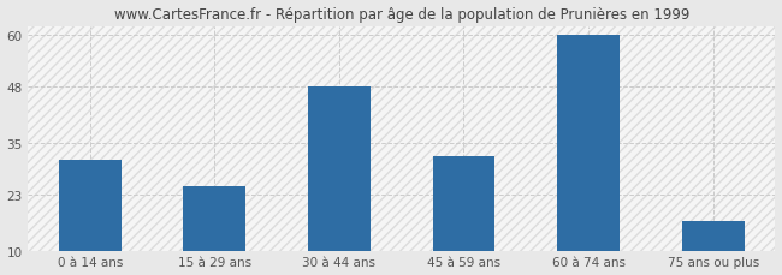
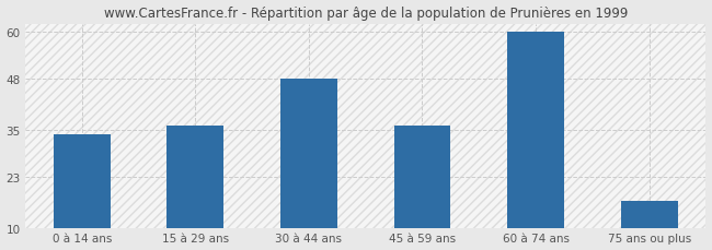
0 à 14 ans: 31 -> 34
15 à 29 ans: 25 -> 36
45 à 59 ans: 32 -> 36
